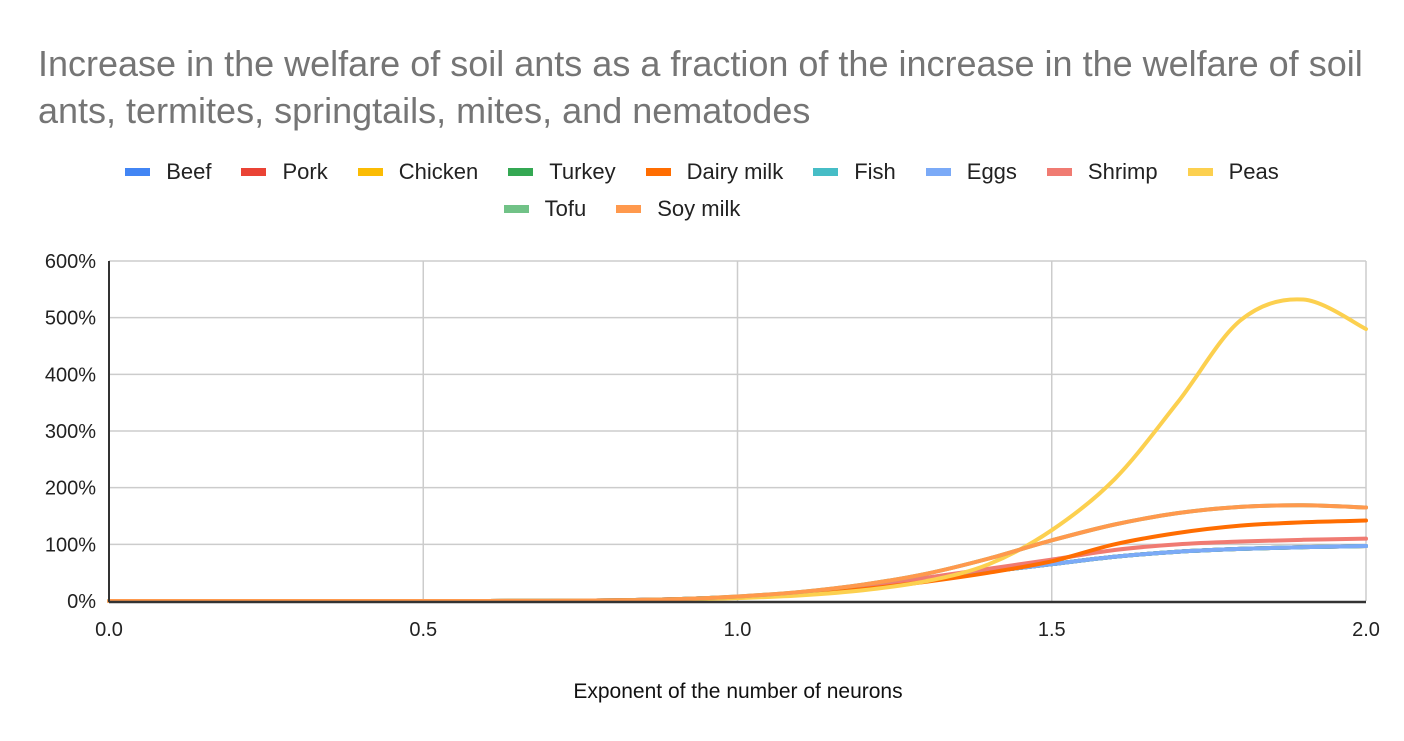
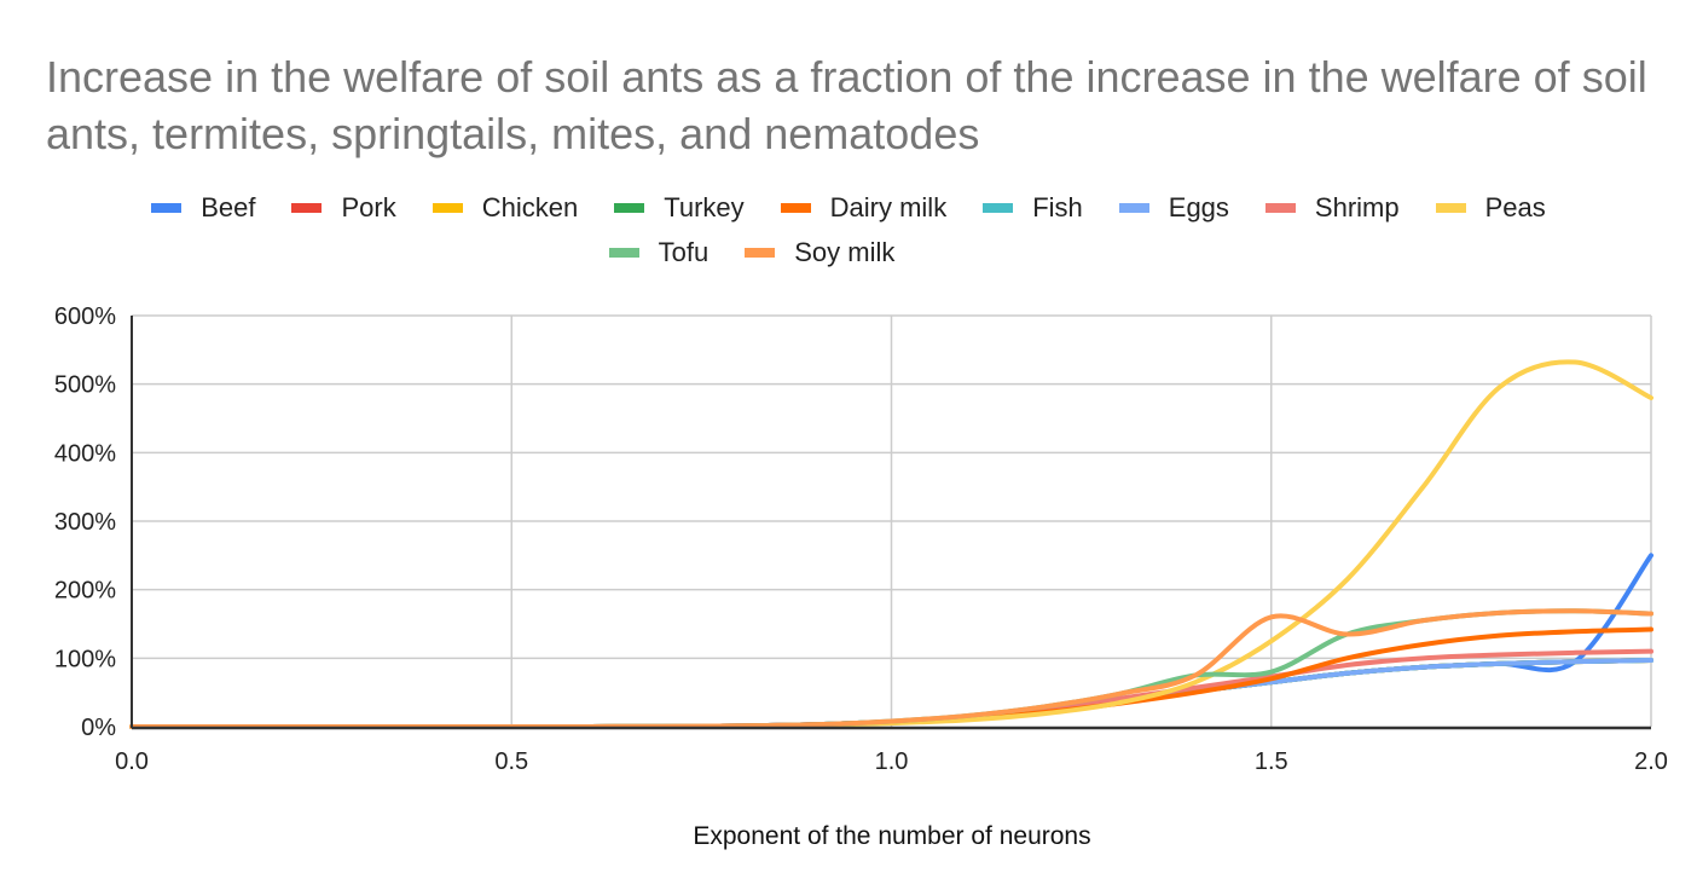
Tofu/1.5: 110% -> 80%
Soy milk/1.5: 110% -> 160%
Beef/2.0: 100% -> 250%
